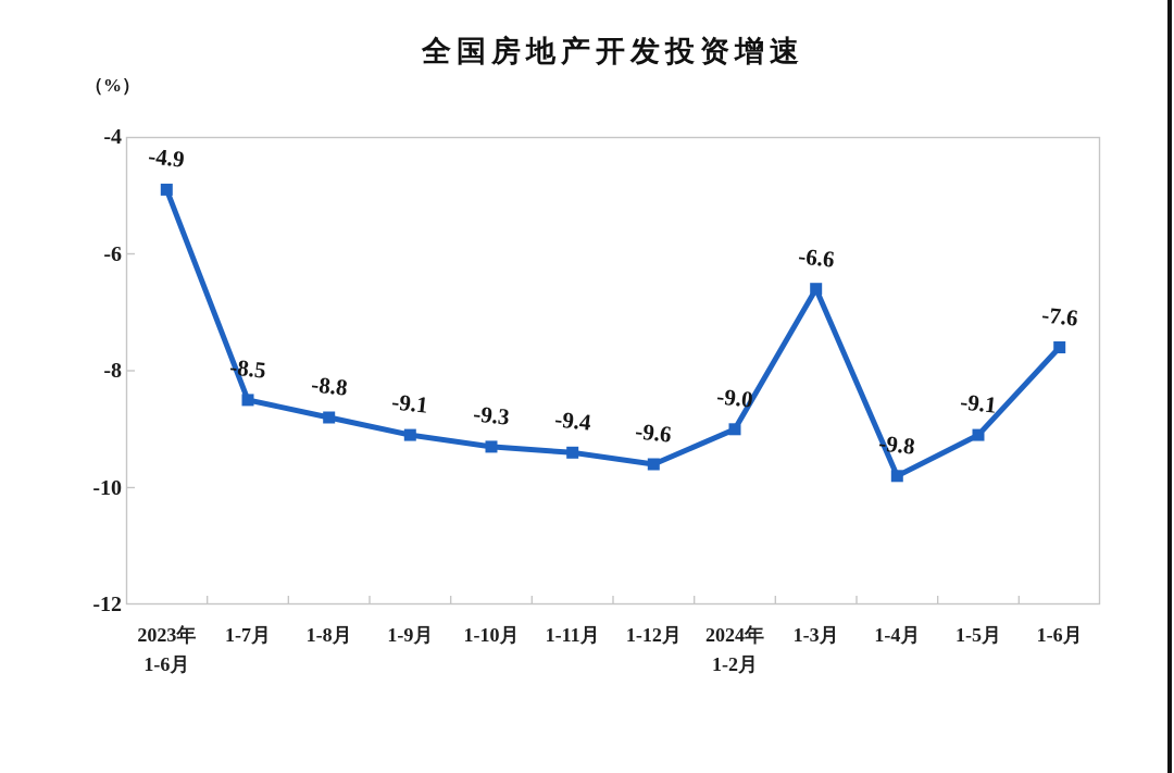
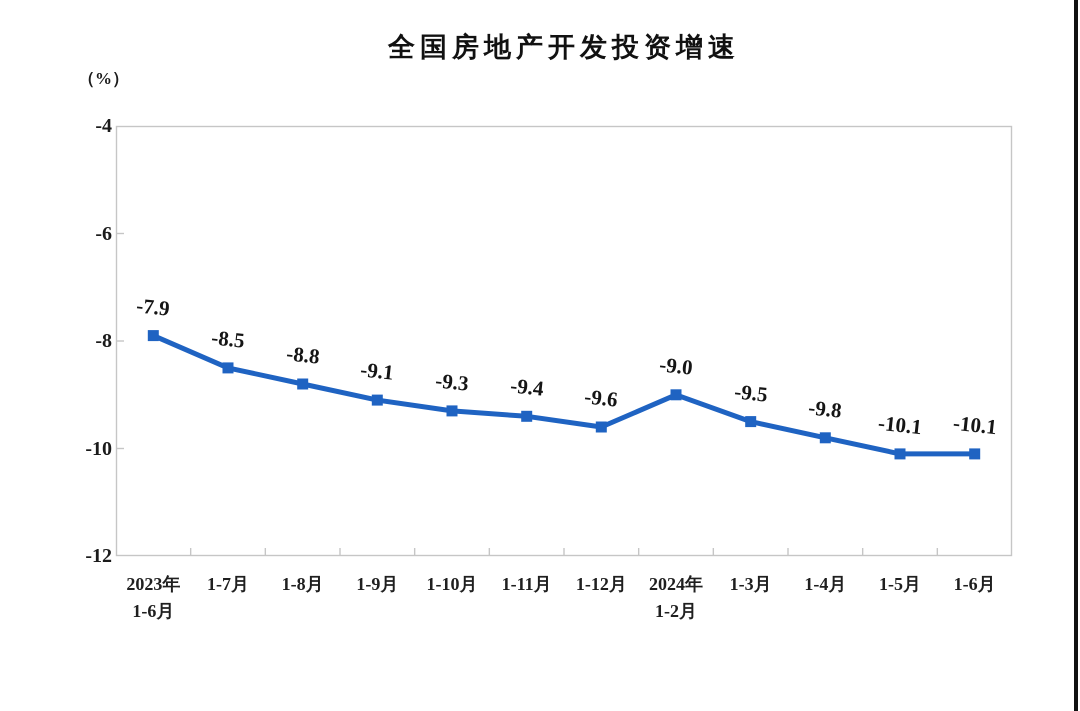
2023年 1-6月: -4.9 -> -7.9
1-3月: -6.6 -> -9.5
1-5月: -9.1 -> -10.1
1-6月: -7.6 -> -10.1
